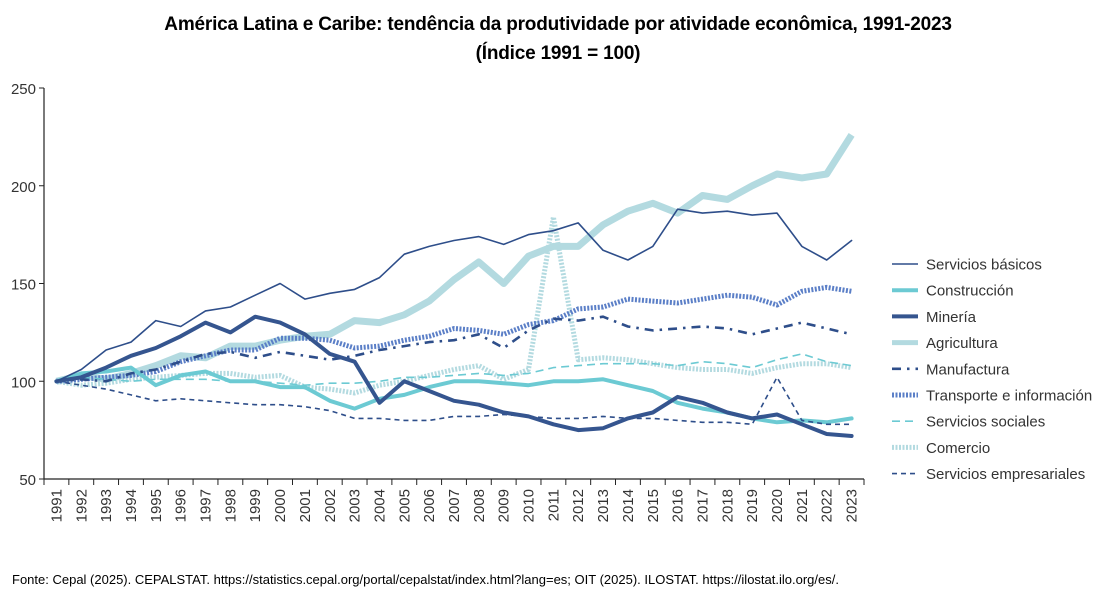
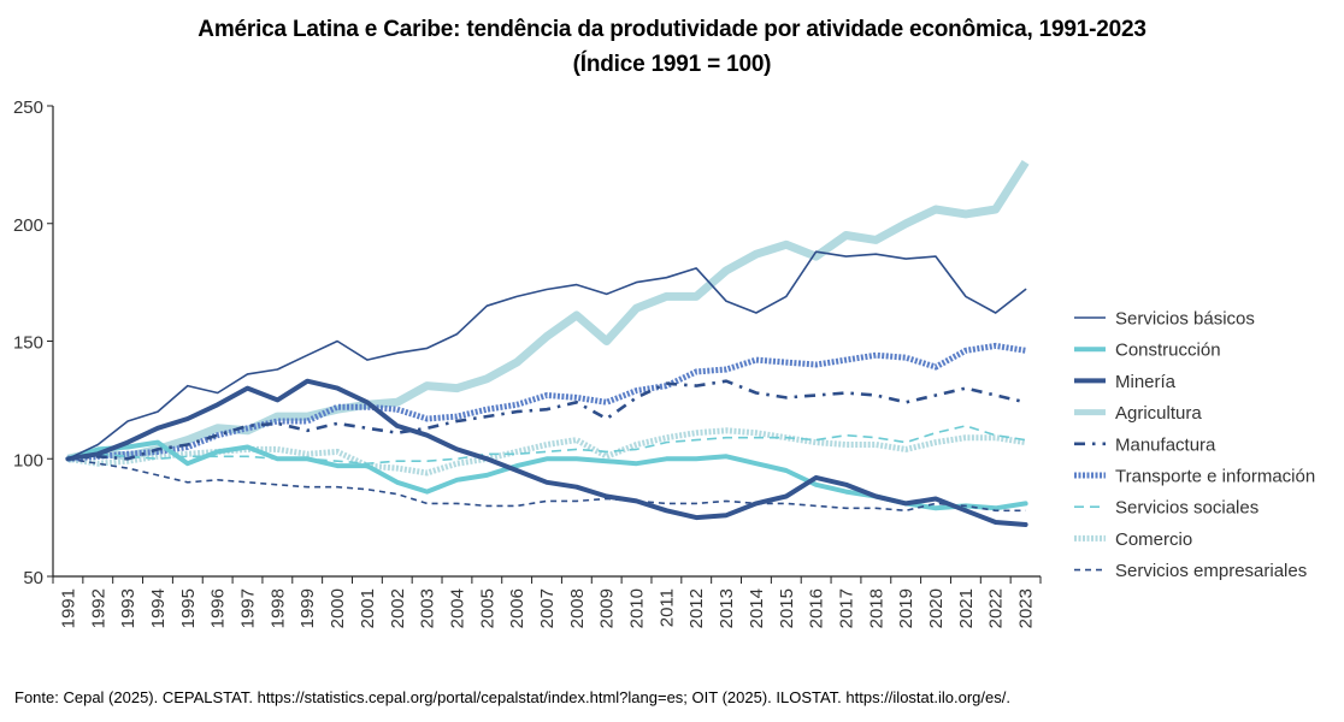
Minería/2004: 89 -> 104
Comercio/2011: 184 -> 109
Servicios empresariales/2020: 102 -> 81
